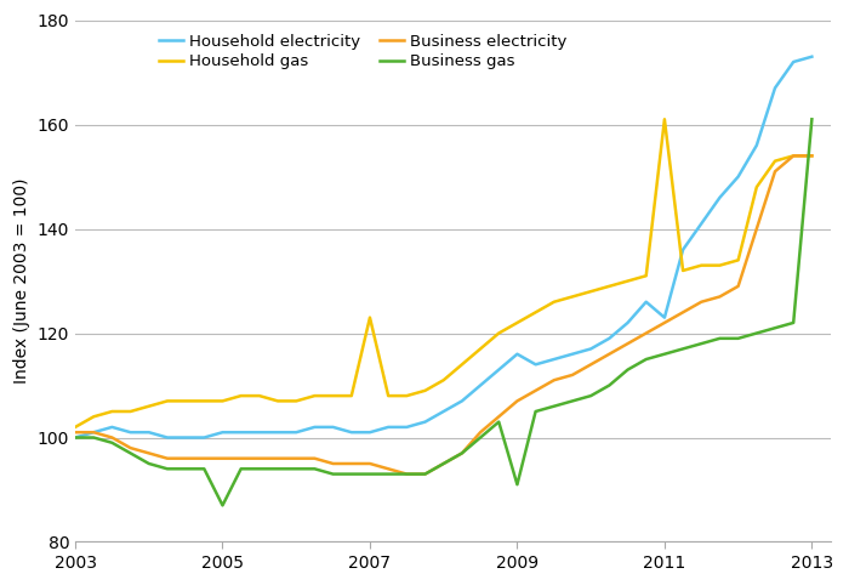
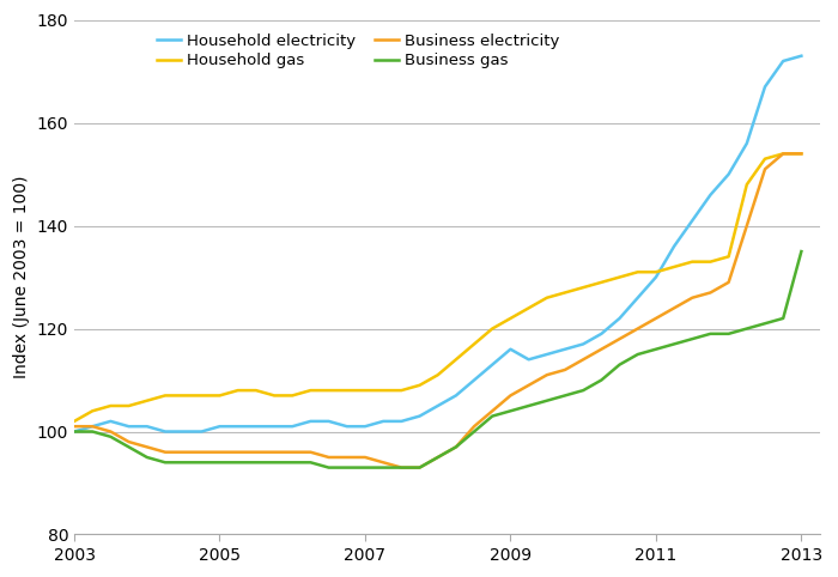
Business gas/2005: 87 -> 94
Household gas/2007: 123 -> 108
Business gas/2009: 91 -> 104
Household electricity/2011: 123 -> 130
Household gas/2011: 161 -> 131
Business gas/2013: 161 -> 135
